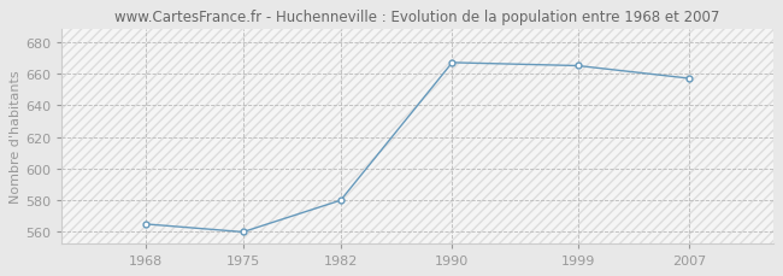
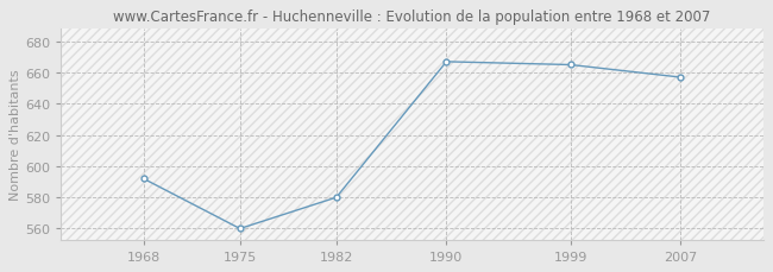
1968: 565 -> 592
